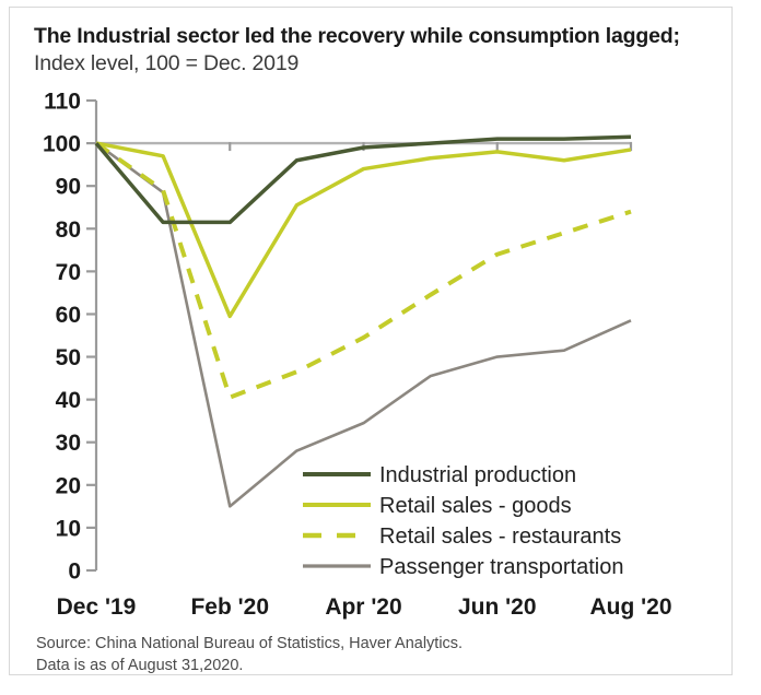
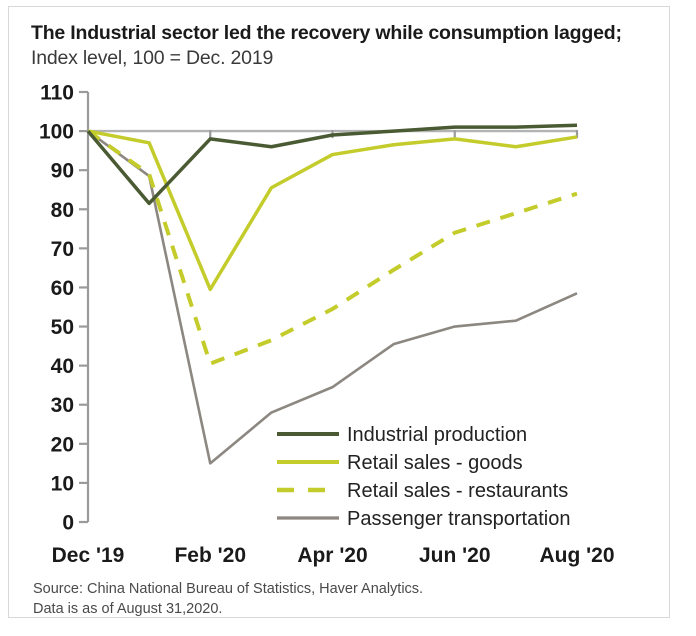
Industrial production/Feb '20: 82 -> 98
